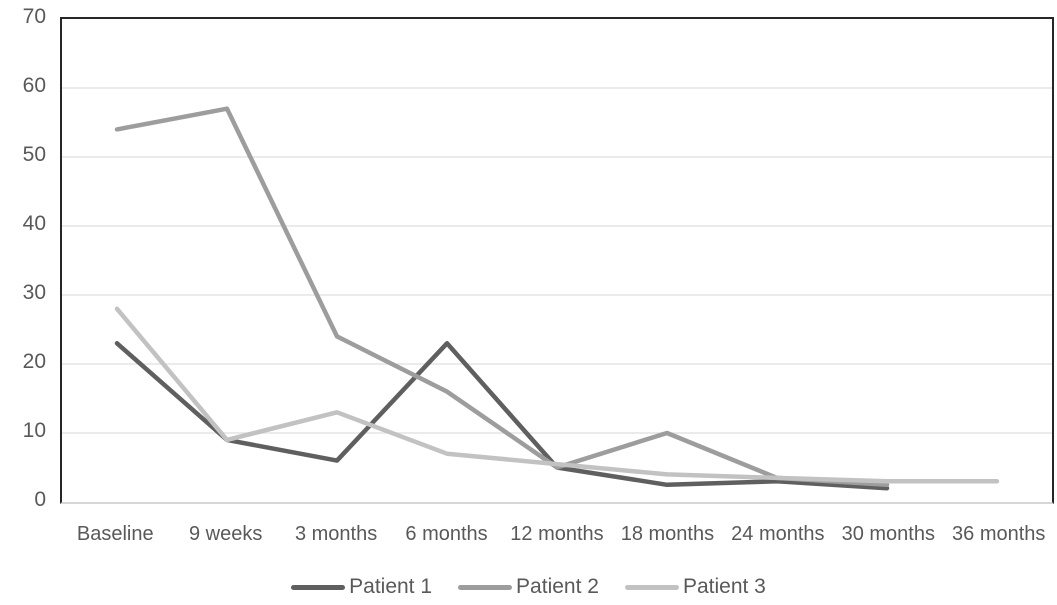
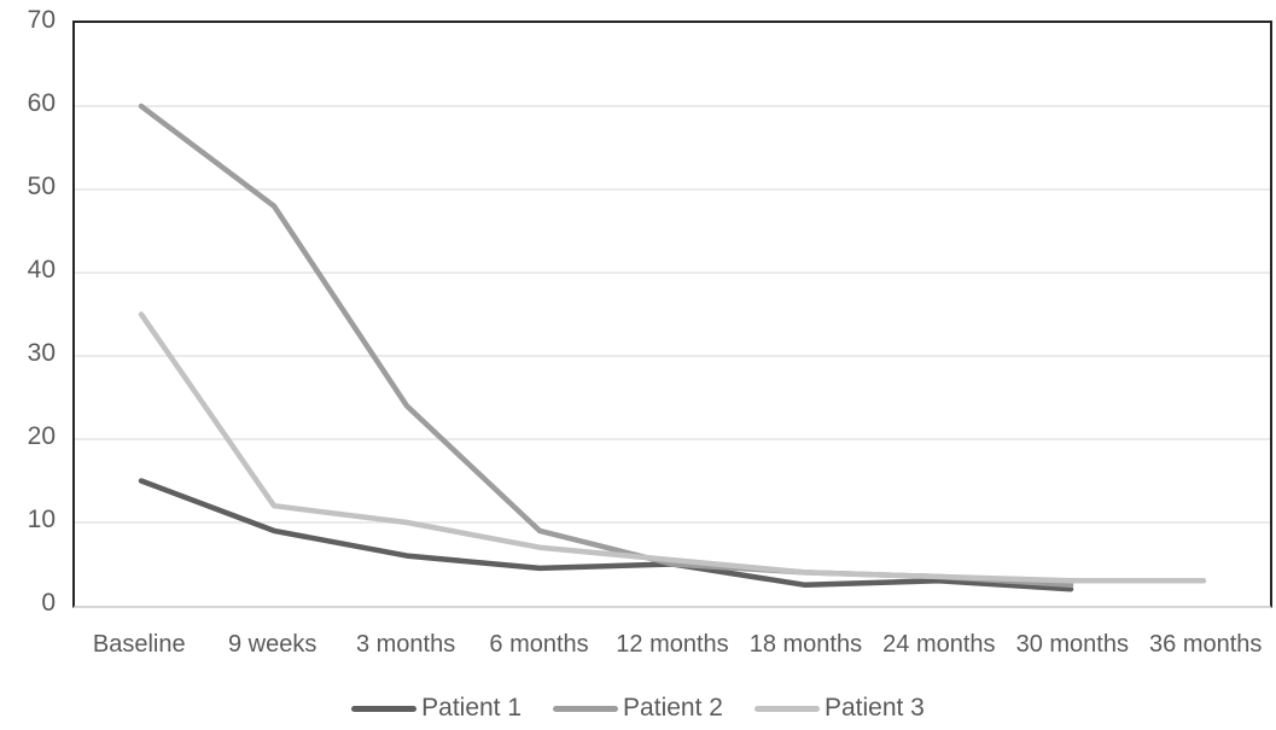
Patient 1/Baseline: 23 -> 15
Patient 2/Baseline: 54 -> 60
Patient 3/Baseline: 28 -> 35
Patient 2/9 weeks: 57 -> 48
Patient 3/9 weeks: 9 -> 12
Patient 3/3 months: 13 -> 10
Patient 1/6 months: 23 -> 4
Patient 2/6 months: 16 -> 9
Patient 2/18 months: 10 -> 4
